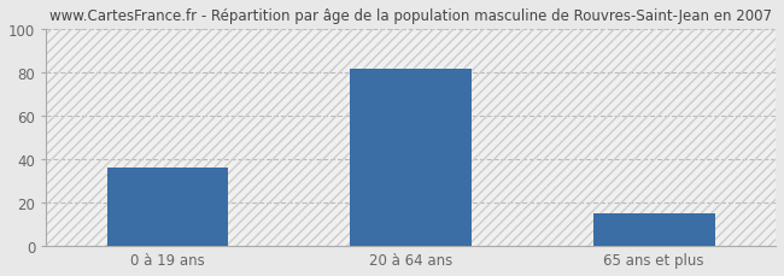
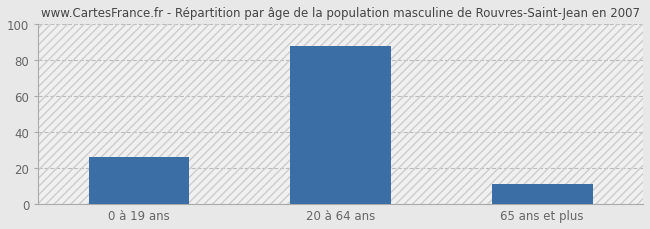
0 à 19 ans: 36 -> 26
20 à 64 ans: 82 -> 88
65 ans et plus: 15 -> 11
